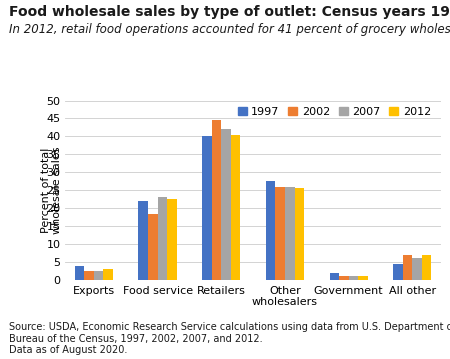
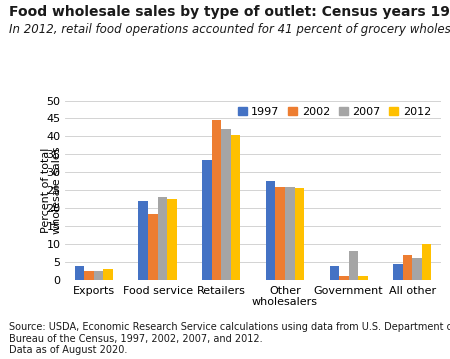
1997/Retailers: 40.0 -> 33.5
1997/Government: 2.0 -> 4.0
2007/Government: 1.0 -> 8.0
2012/All other: 7.0 -> 10.0
